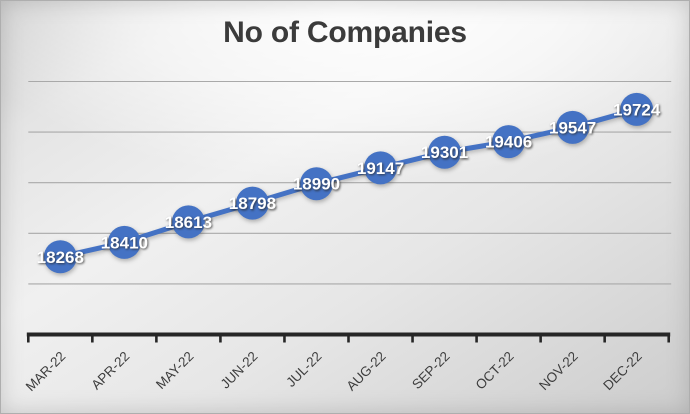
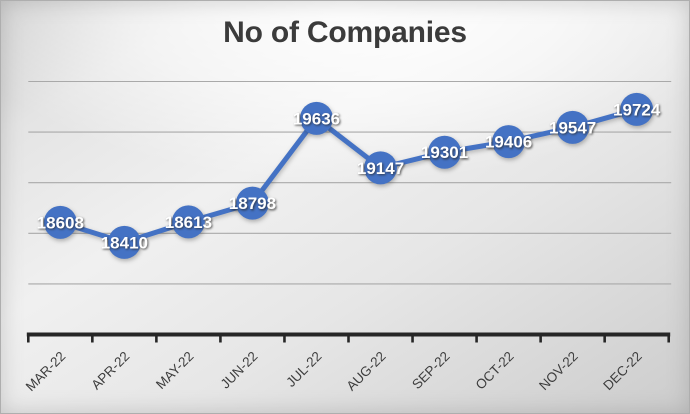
MAR-22: 18268 -> 18608
JUL-22: 18990 -> 19636
